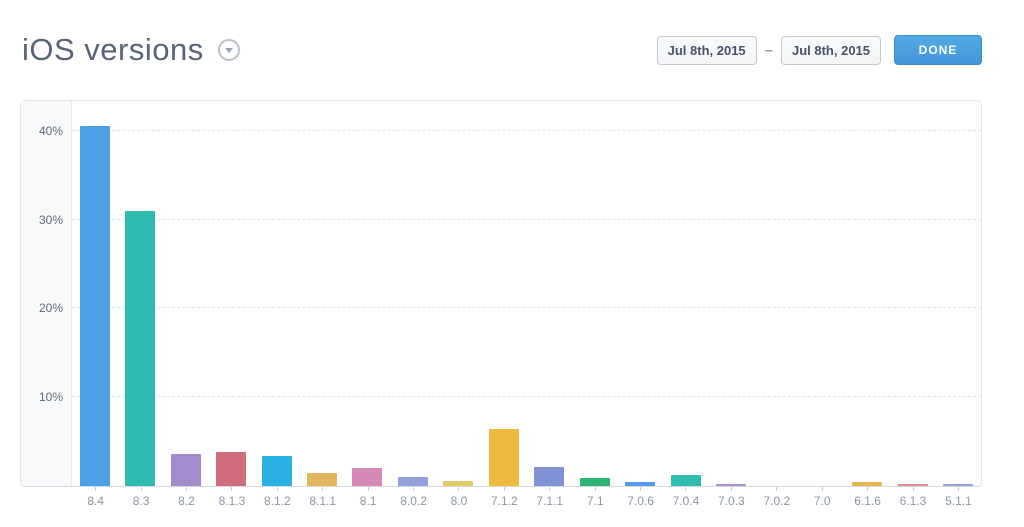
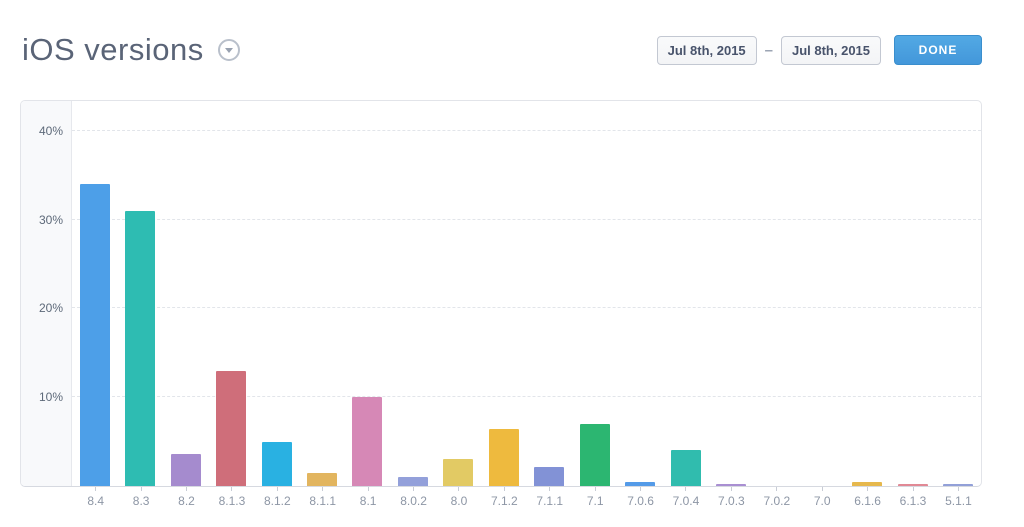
8.4: 40% -> 34%
8.1.3: 4% -> 13%
8.1.2: 3% -> 5%
8.1: 2% -> 10%
8.0: 1% -> 3%
7.1: 1% -> 7%
7.0.4: 1% -> 4%
